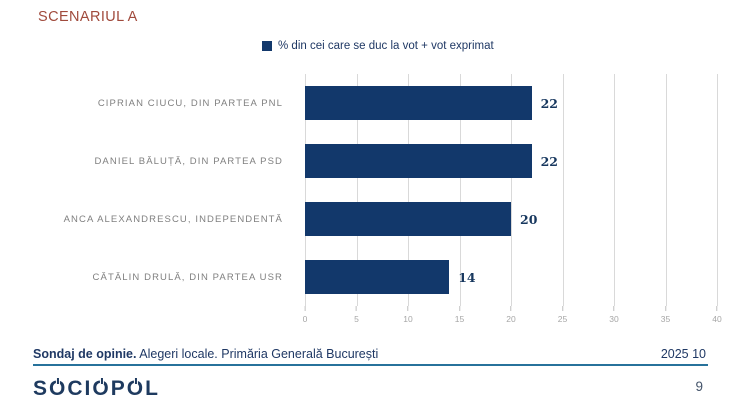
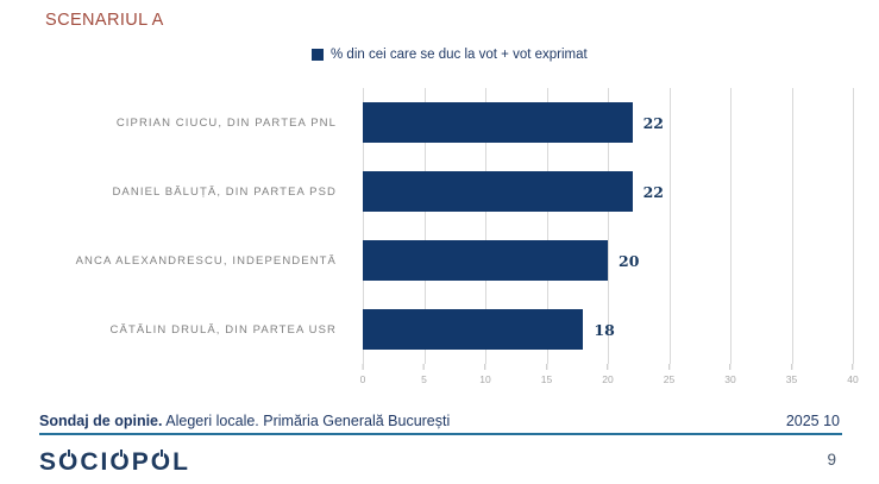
CĂTĂLIN DRULĂ, DIN PARTEA USR: 14 -> 18
